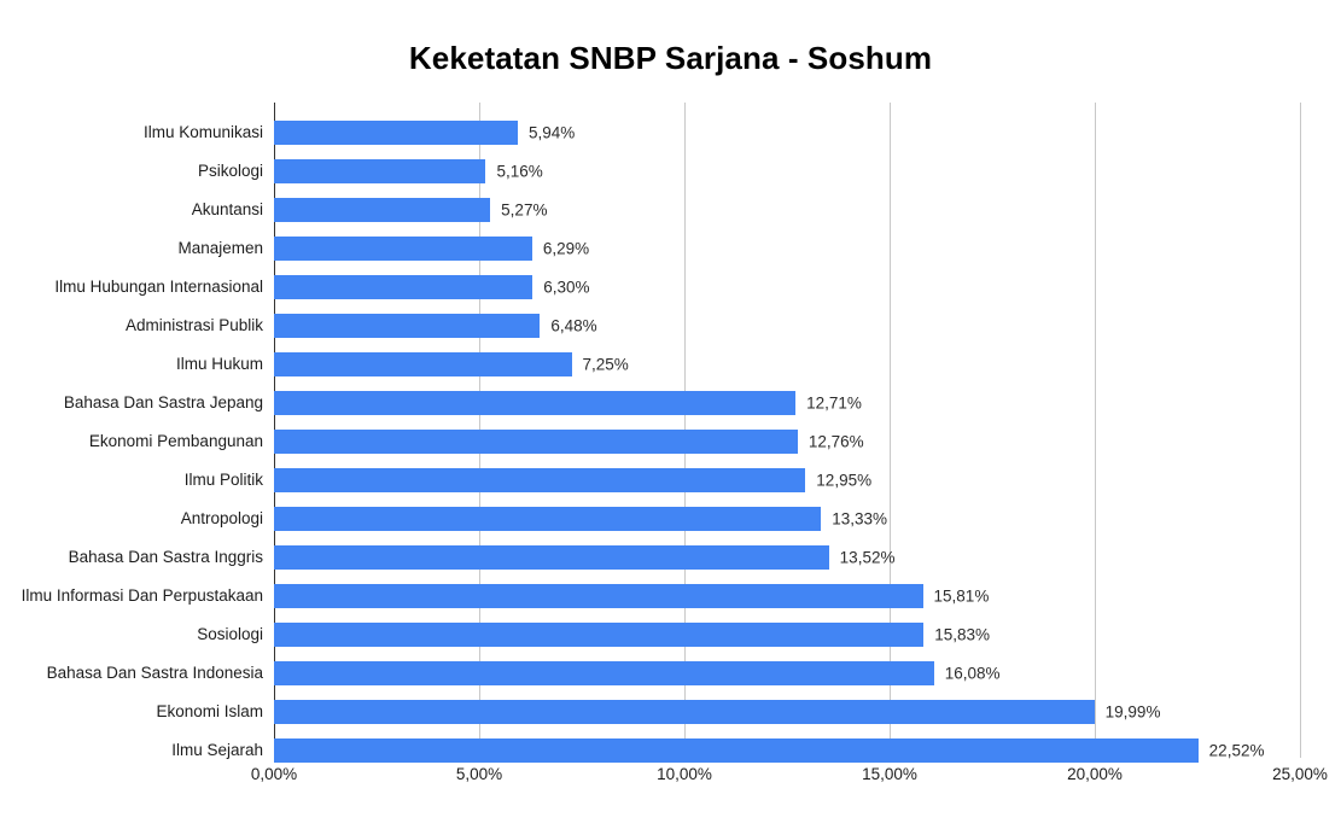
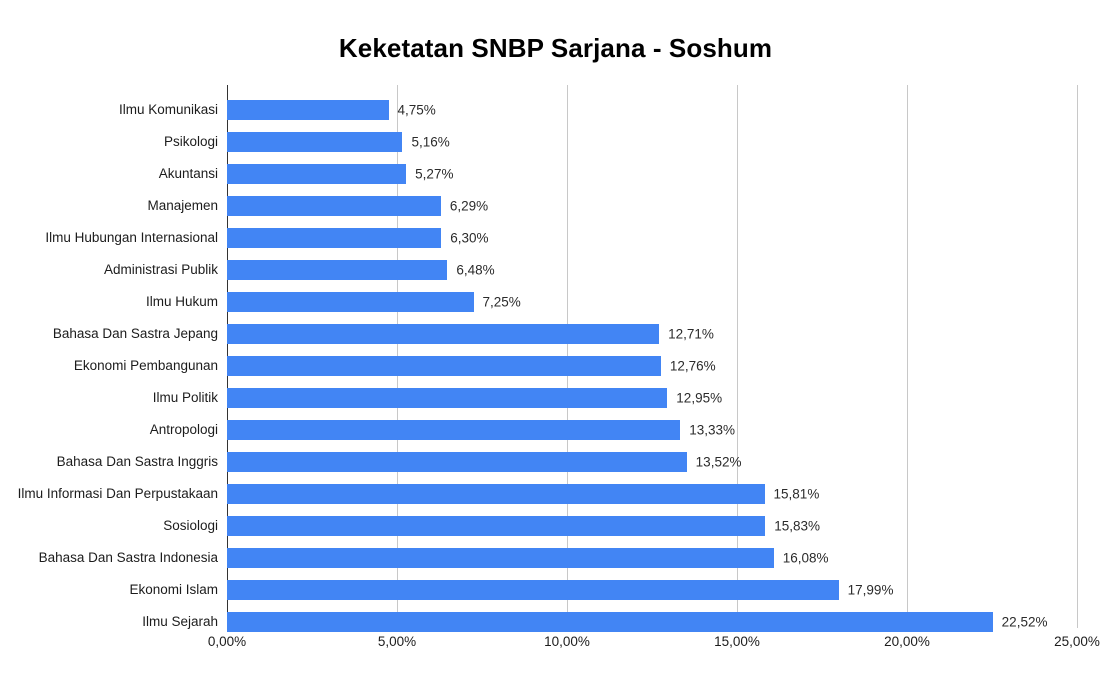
Ilmu Komunikasi: 5,94% -> 4,75%
Ekonomi Islam: 19,99% -> 17,99%
